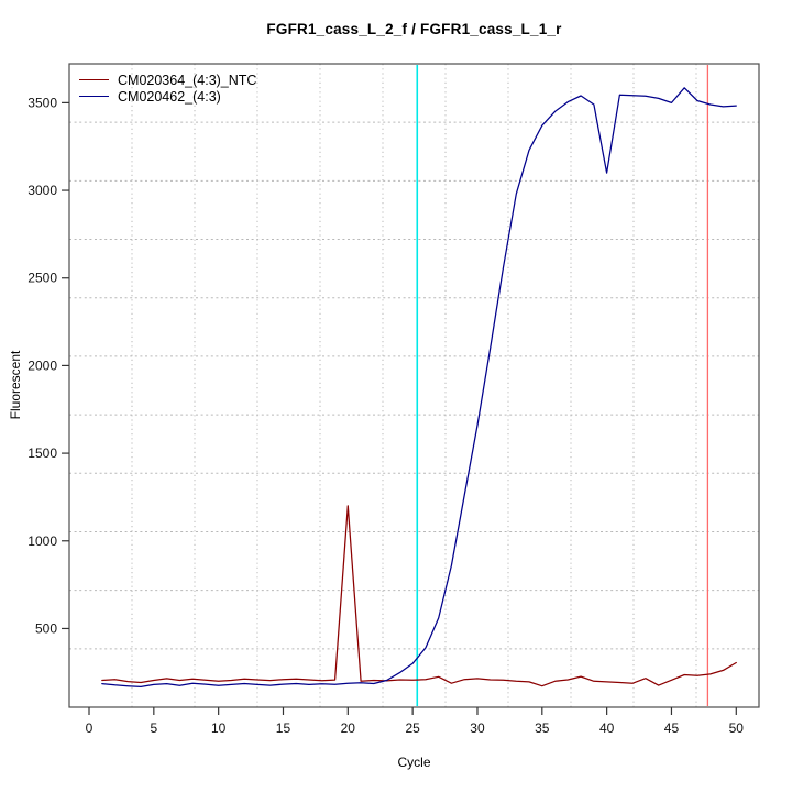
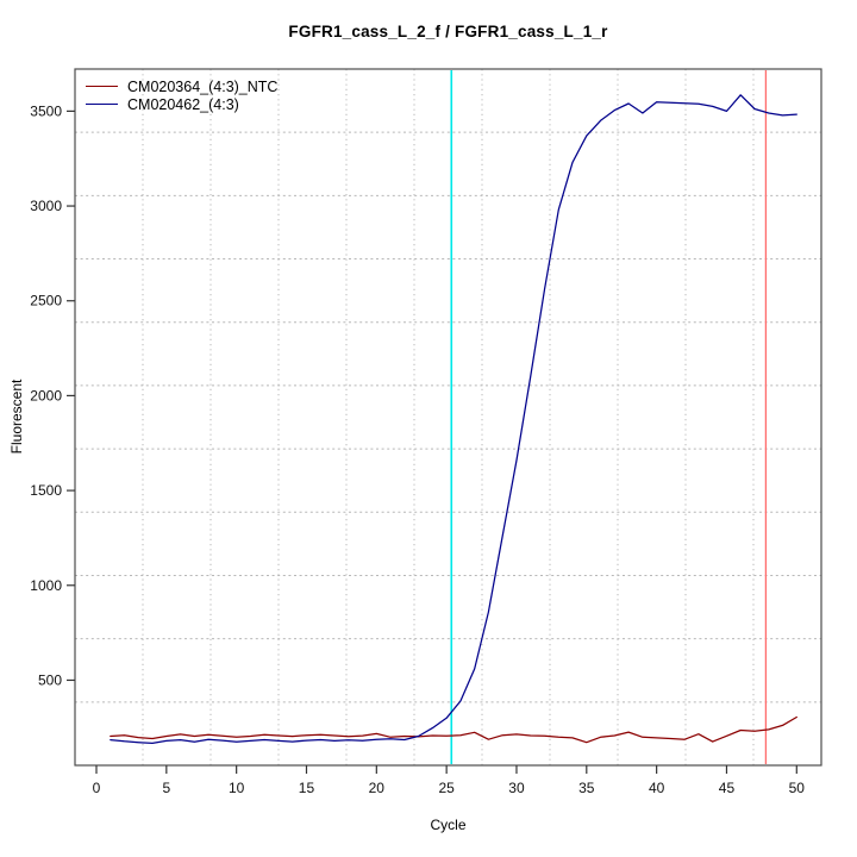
CM020364_(4:3)_NTC/20: 1200 -> 220
CM020462_(4:3)/40: 3100 -> 3550
